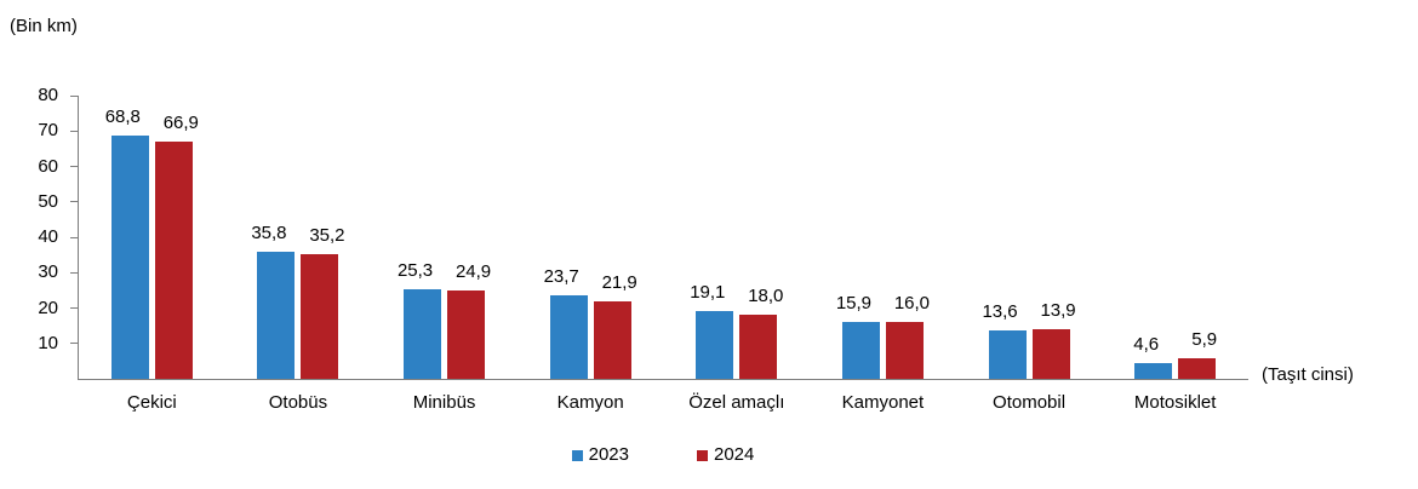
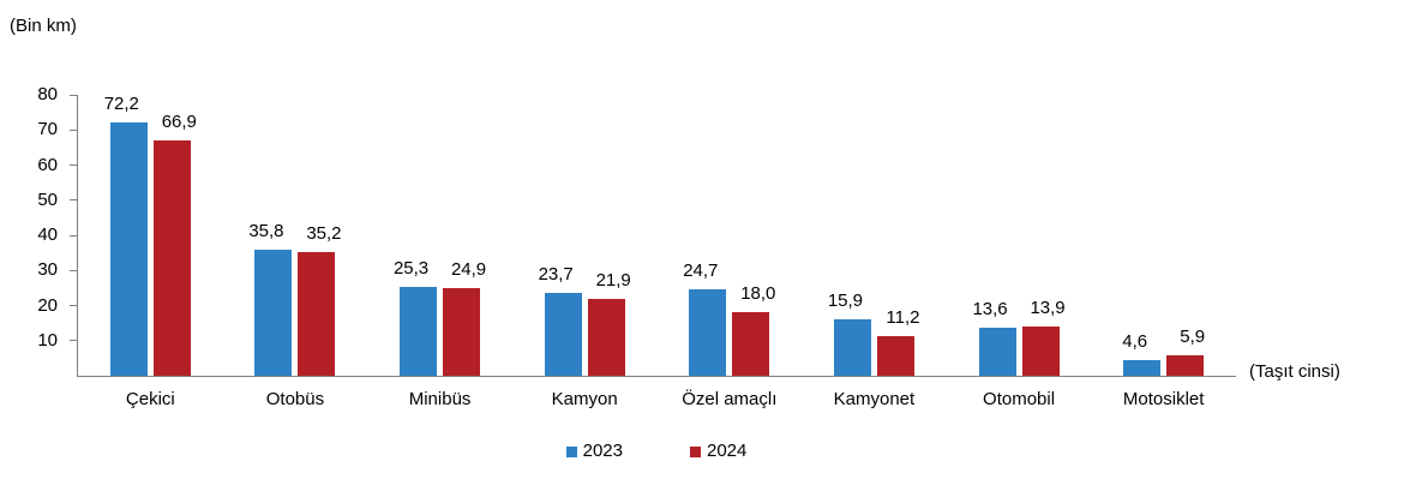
2023/Çekici: 68,8 -> 72,2
2023/Özel amaçlı: 19,1 -> 24,7
2024/Kamyonet: 16,0 -> 11,2
